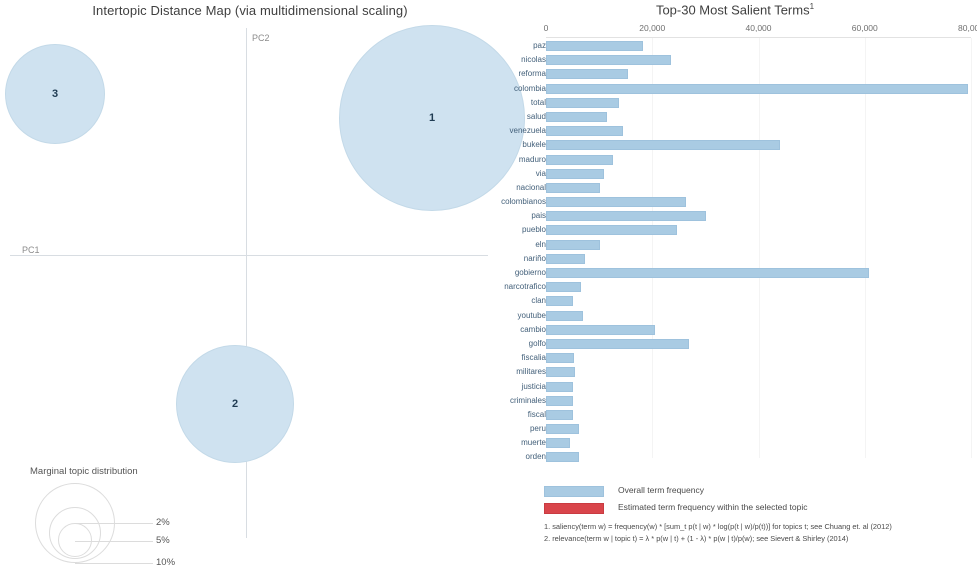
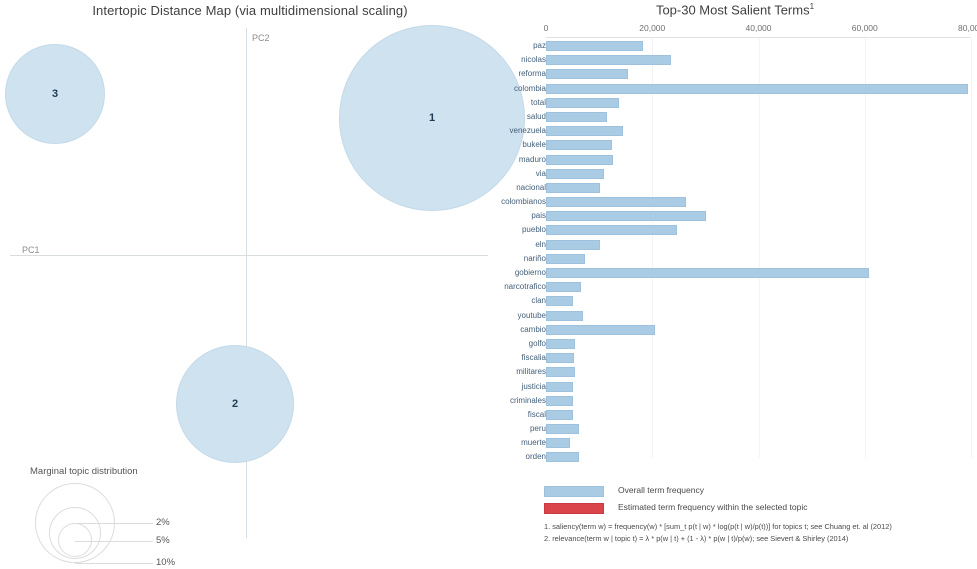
bukele: 44000 -> 12000
golfo: 27000 -> 6000
